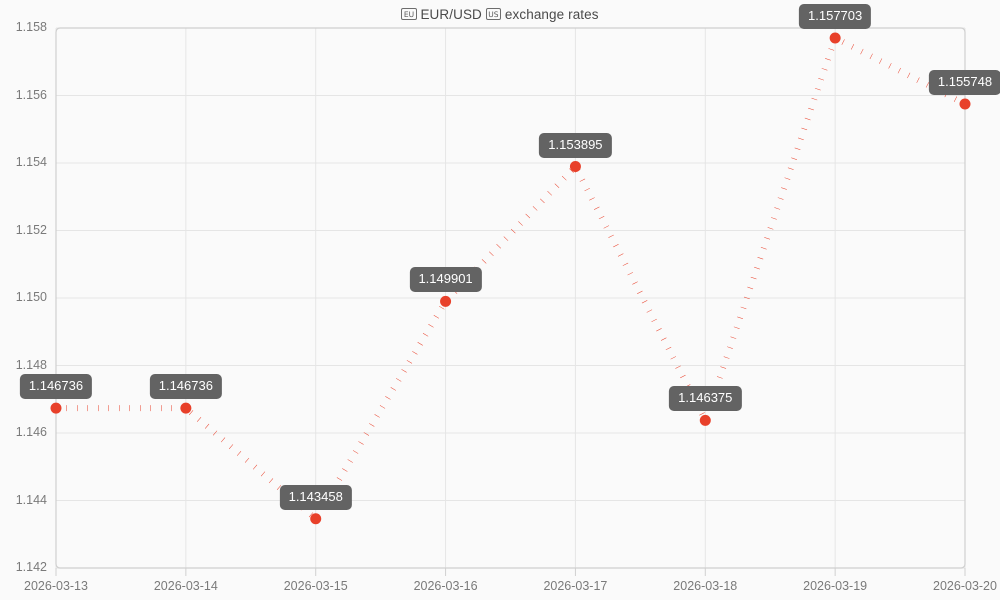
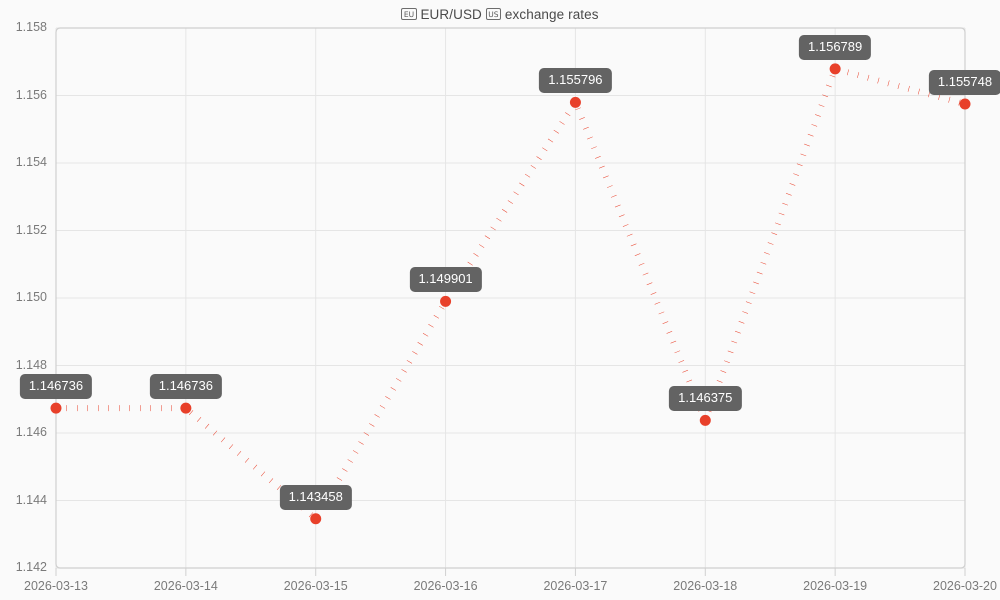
2026-03-17: 1.153895 -> 1.155796
2026-03-19: 1.157703 -> 1.156789
